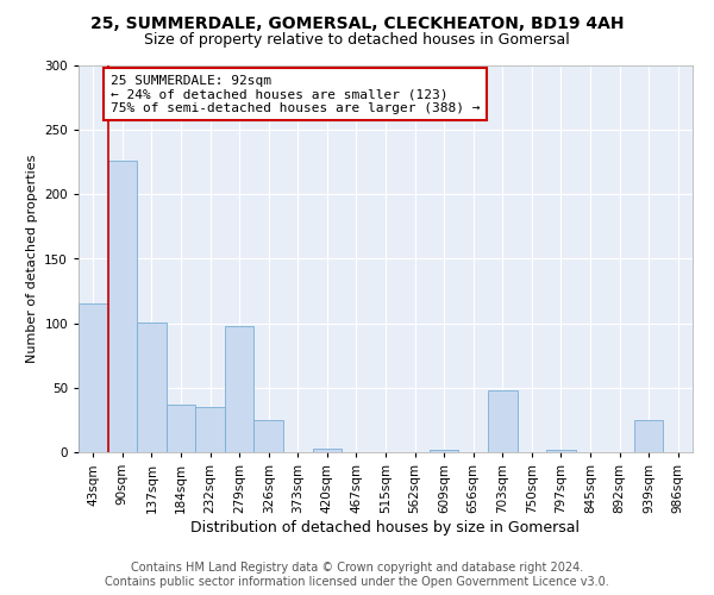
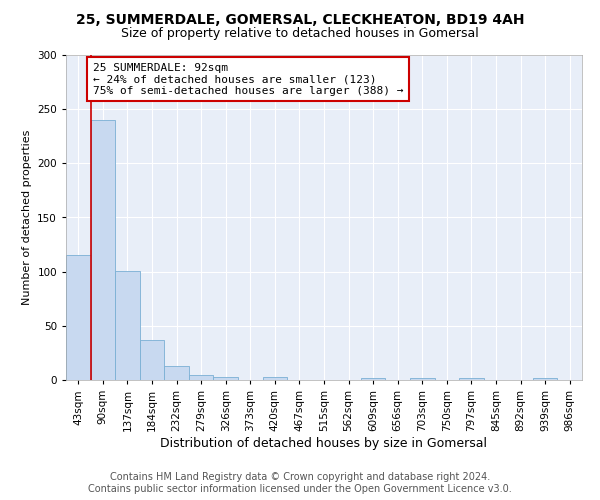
90sqm: 226 -> 240
232sqm: 35 -> 13
279sqm: 98 -> 5
326sqm: 25 -> 3
703sqm: 48 -> 2
939sqm: 25 -> 2
